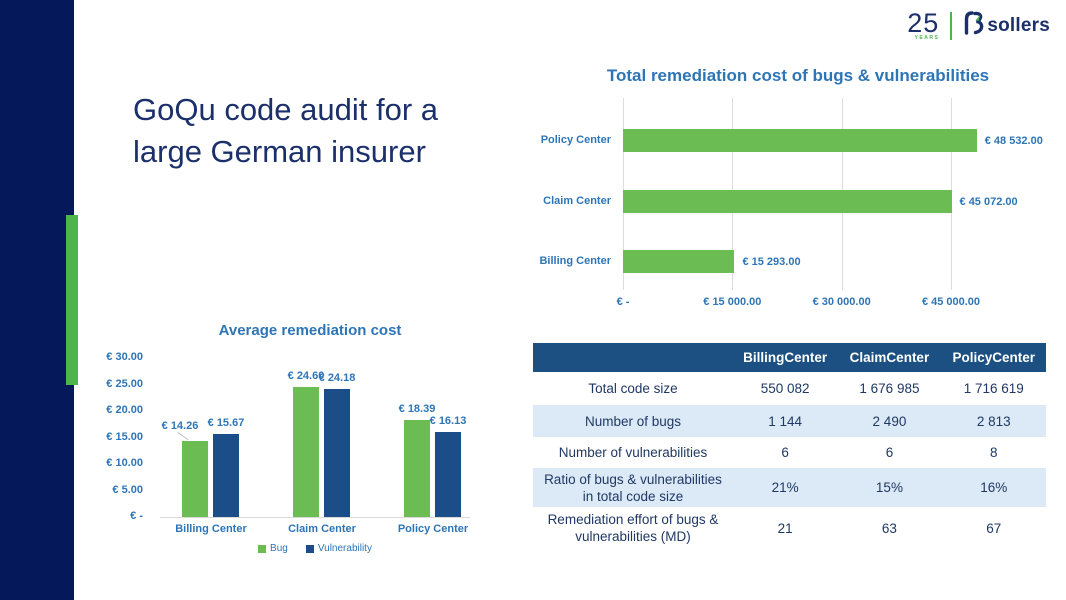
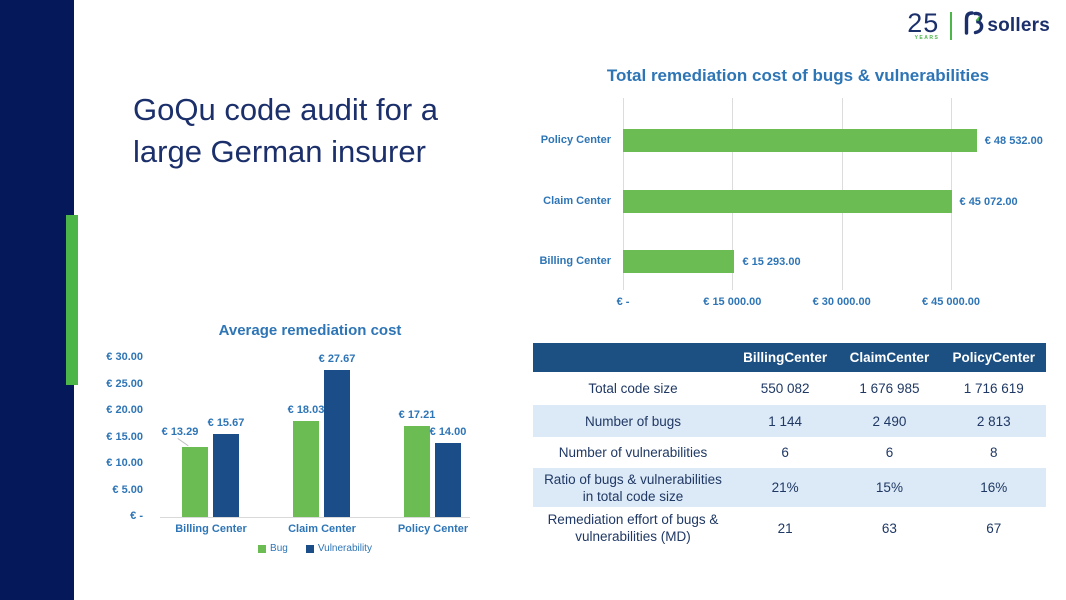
Average remediation cost/Bug/Billing Center: 14.26 -> 13.29
Average remediation cost/Bug/Claim Center: 24.60 -> 18.03
Average remediation cost/Vulnerability/Claim Center: 24.18 -> 27.67
Average remediation cost/Bug/Policy Center: 18.39 -> 17.21
Average remediation cost/Vulnerability/Policy Center: 16.13 -> 14.00
